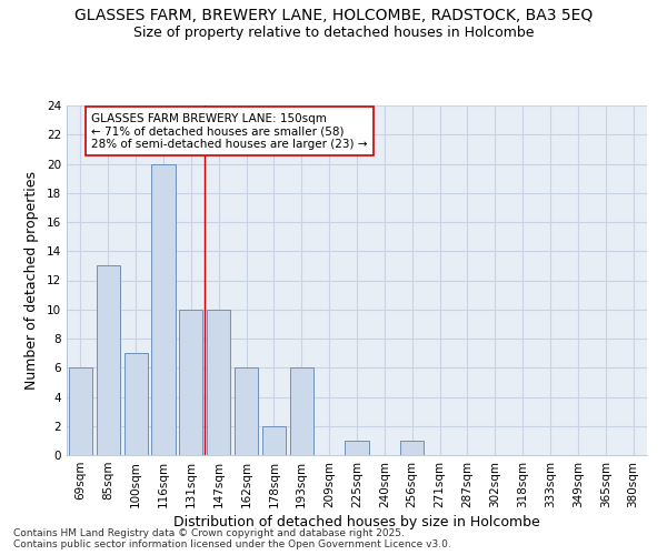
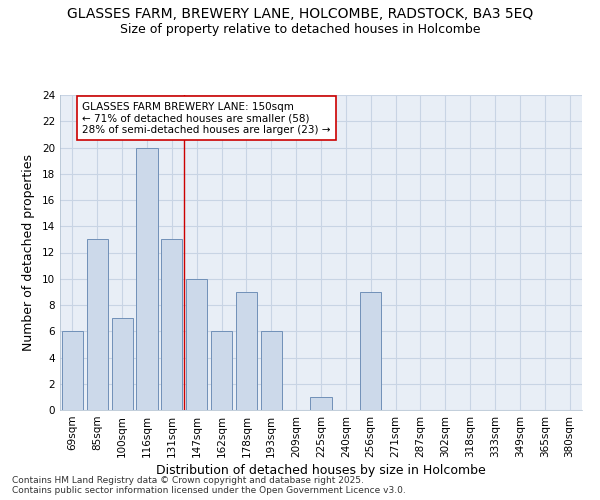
131sqm: 10 -> 13
178sqm: 2 -> 9
256sqm: 1 -> 9
